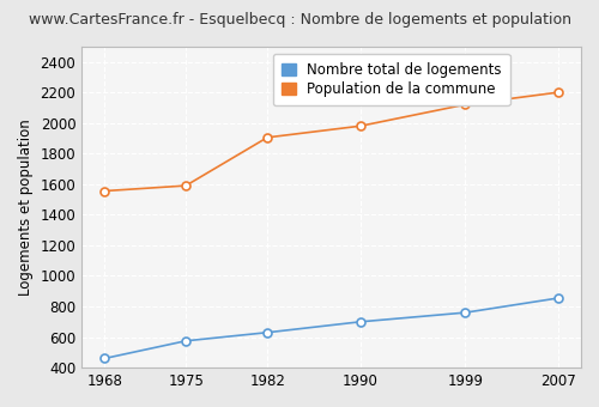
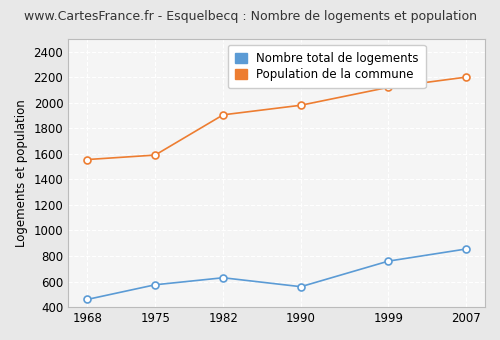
Nombre total de logements/1990: 700 -> 560
